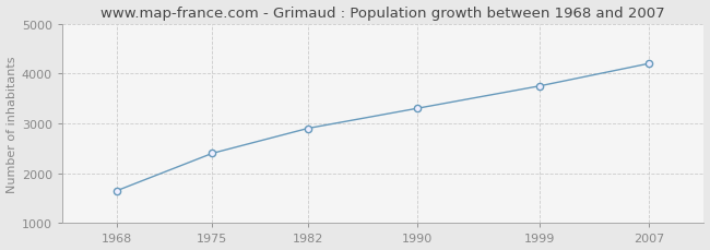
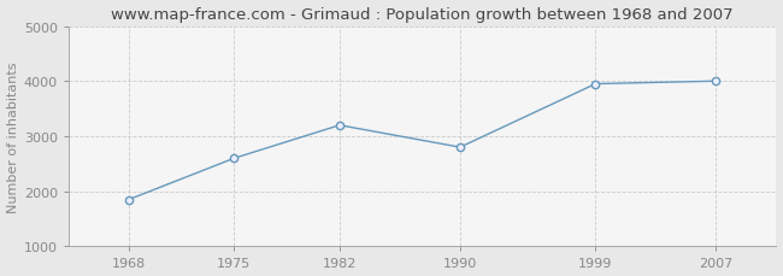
1968: 1650 -> 1850
1975: 2400 -> 2600
1982: 2900 -> 3200
1990: 3300 -> 2800
1999: 3750 -> 3950
2007: 4200 -> 4000
